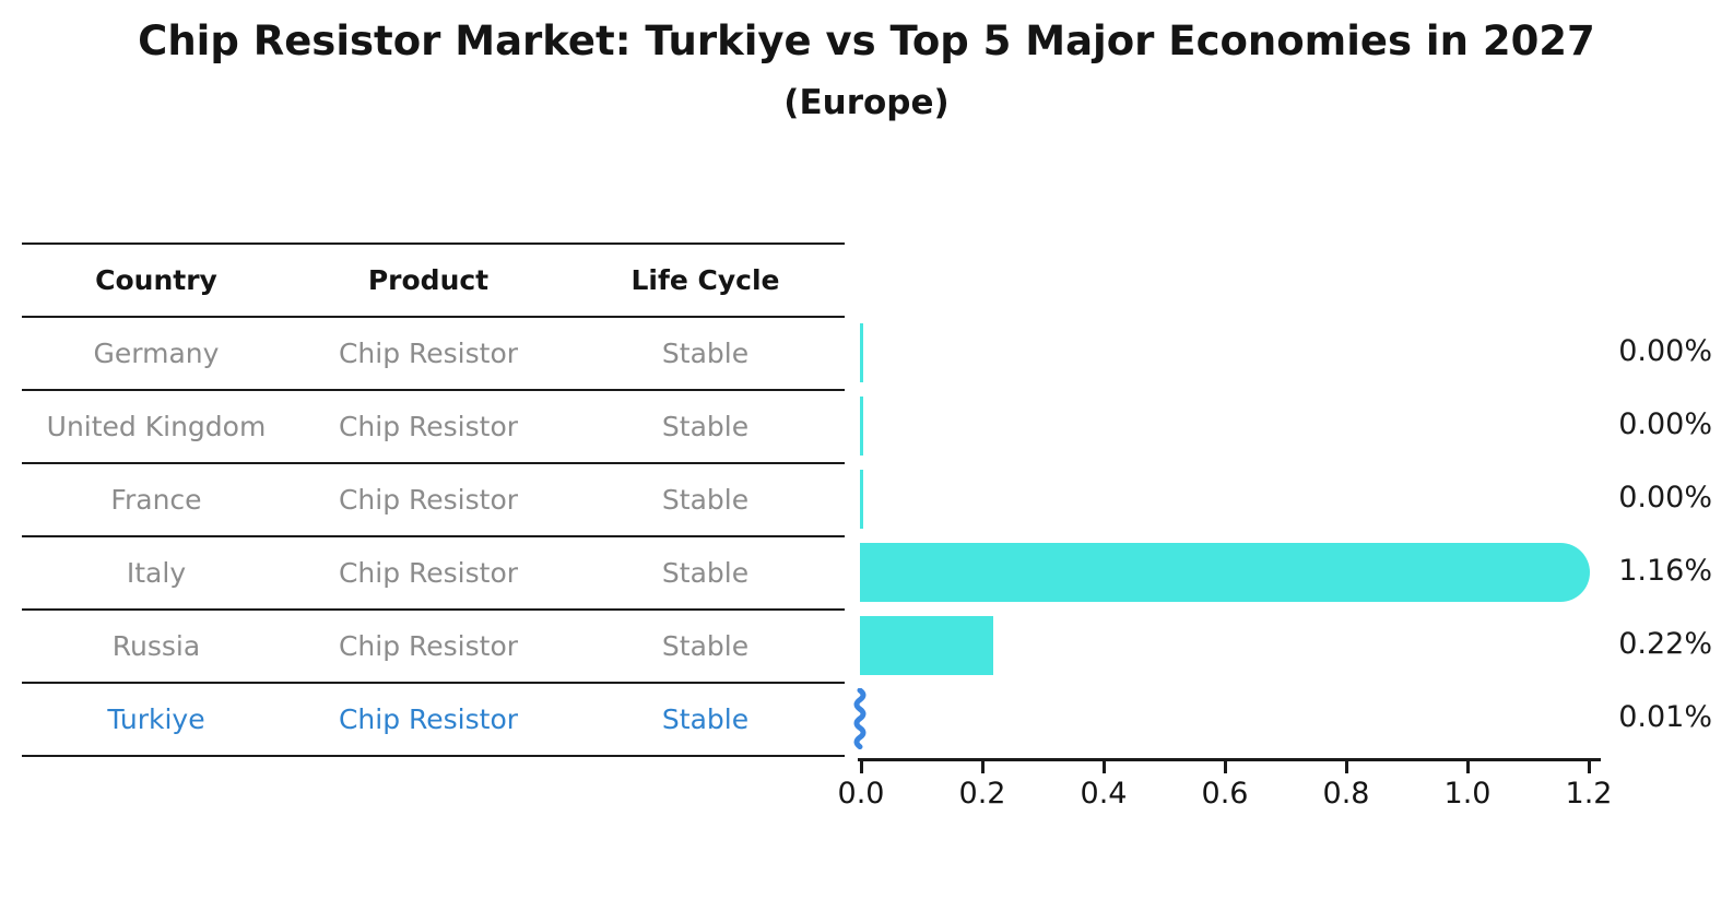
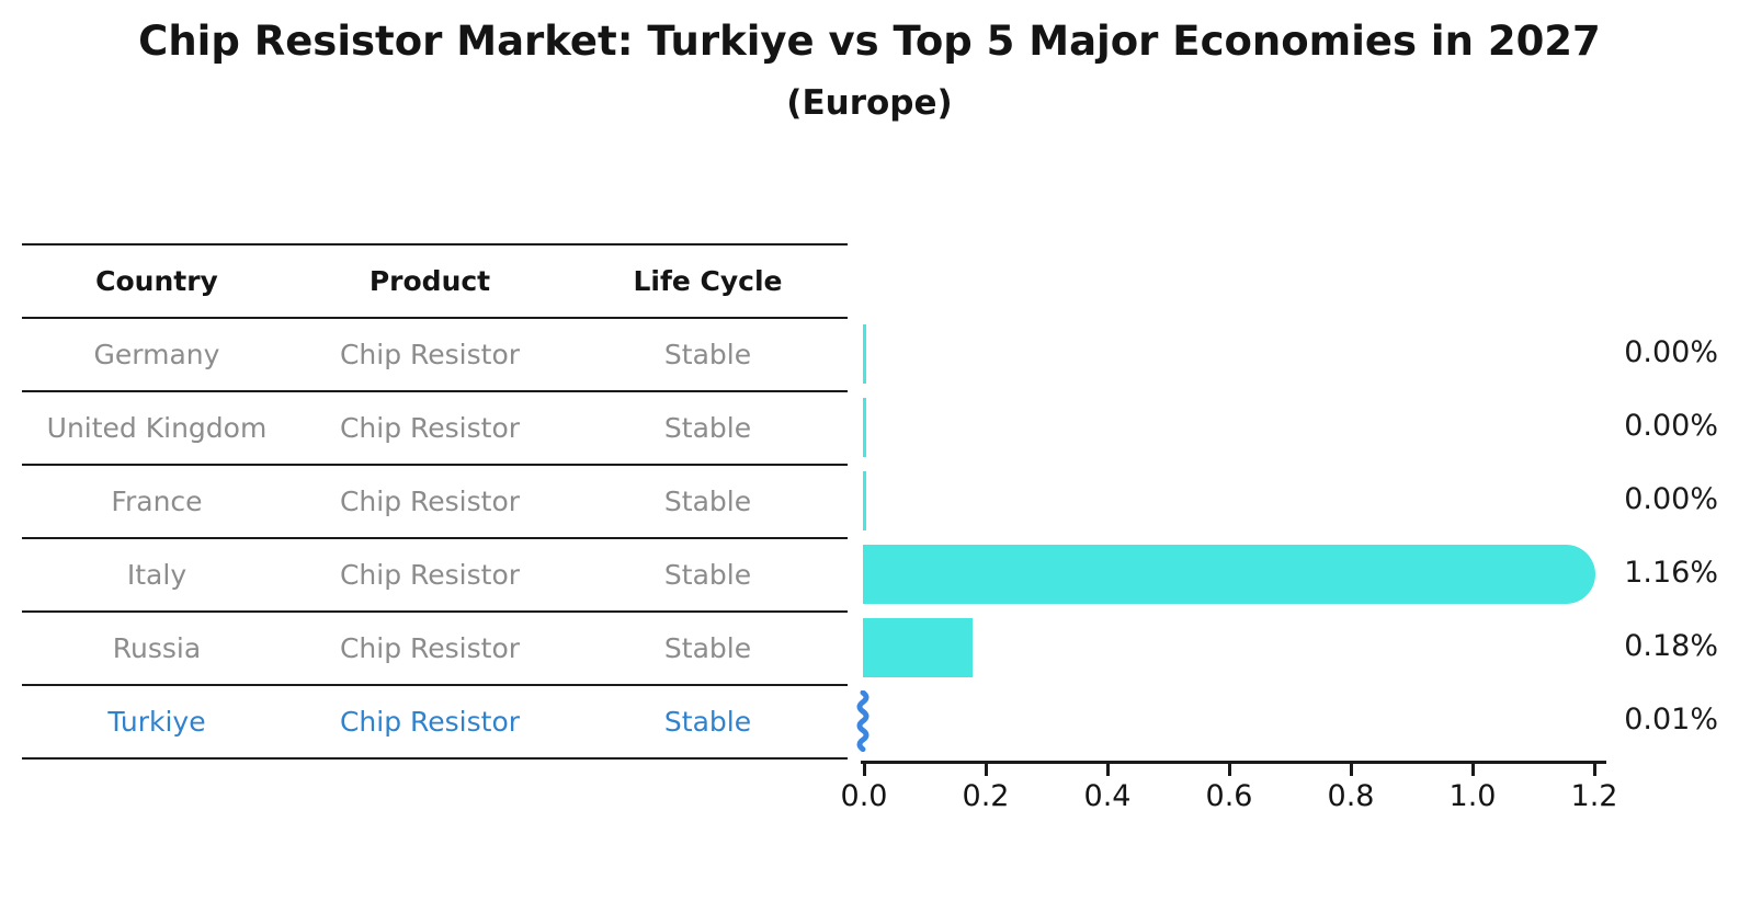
Russia: 0.22% -> 0.18%
